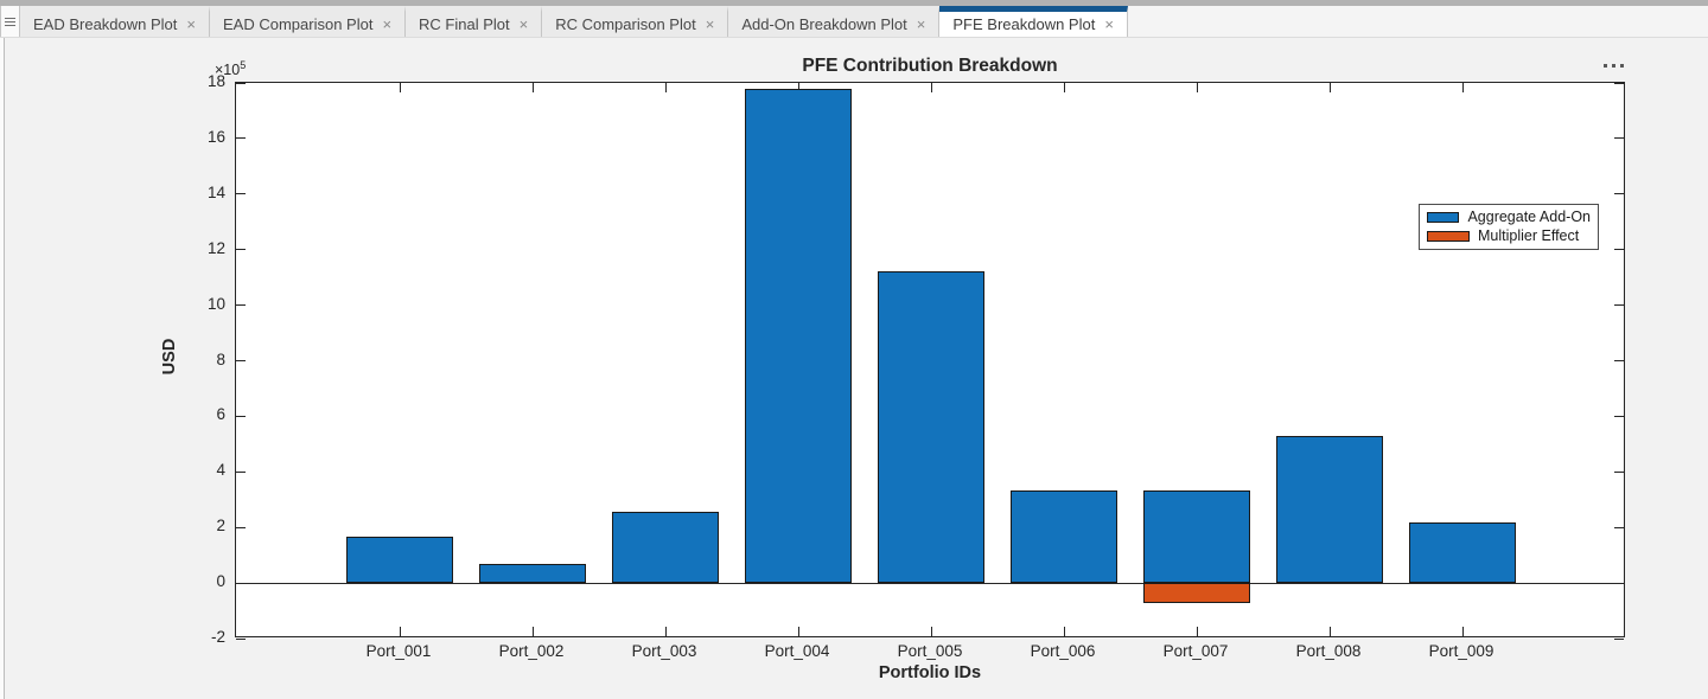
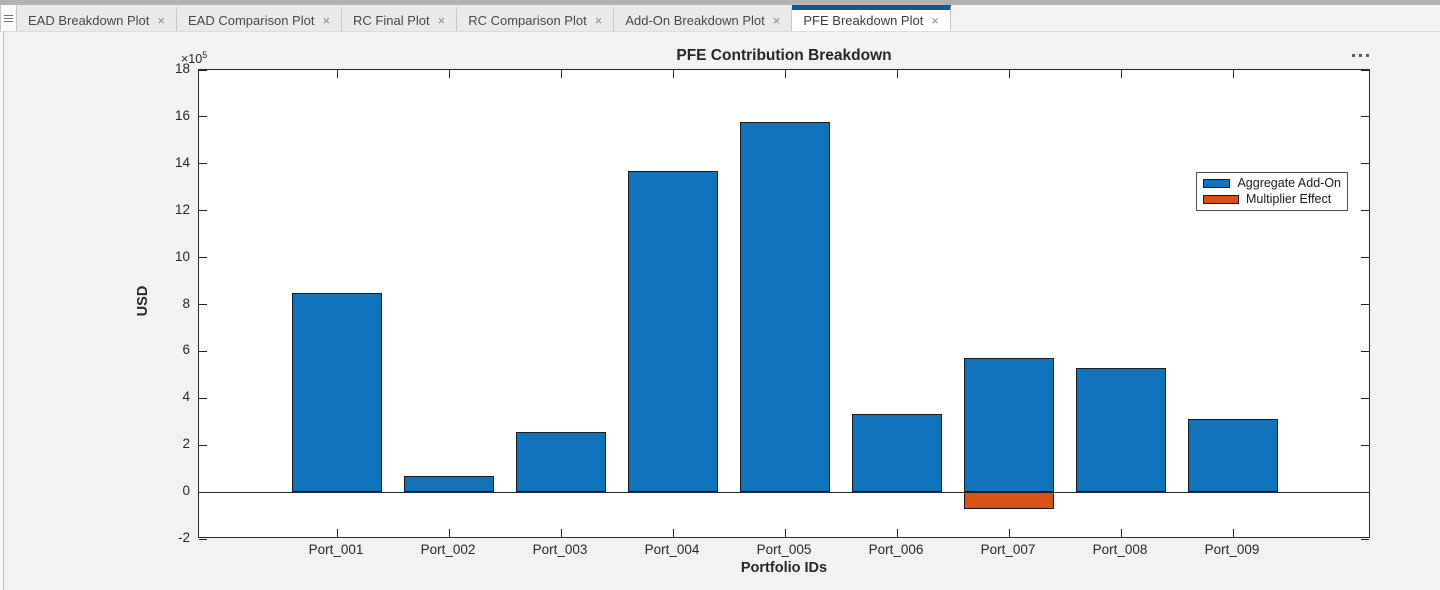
Aggregate Add-On/Port_001: 1.6 -> 8.5
Aggregate Add-On/Port_004: 17.8 -> 13.7
Aggregate Add-On/Port_005: 11.2 -> 15.8
Aggregate Add-On/Port_007: 3.4 -> 5.7
Aggregate Add-On/Port_009: 2.2 -> 3.1
